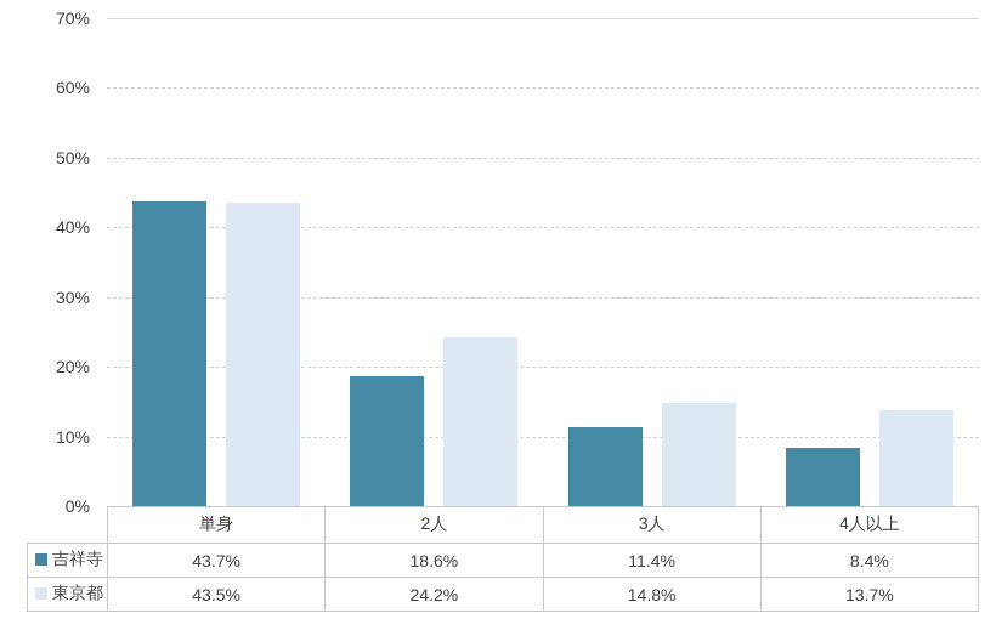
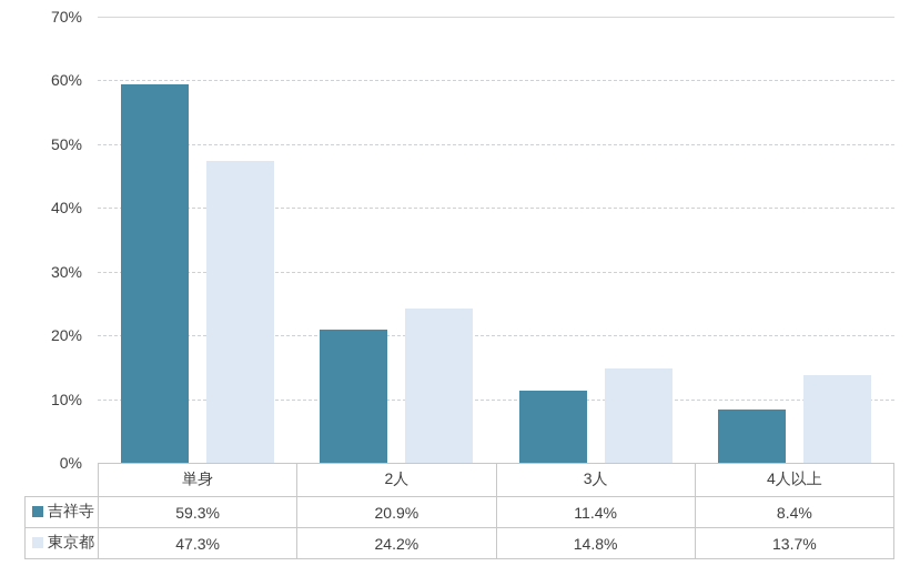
吉祥寺/単身: 43.7% -> 59.3%
東京都/単身: 43.5% -> 47.3%
吉祥寺/2人: 18.6% -> 20.9%
